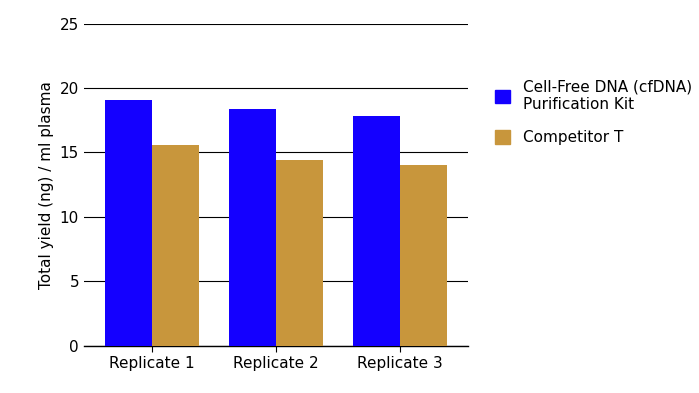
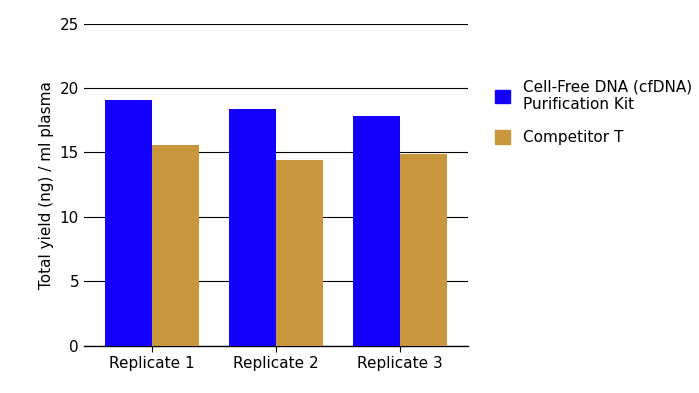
Competitor T/Replicate 3: 14.0 -> 14.9
